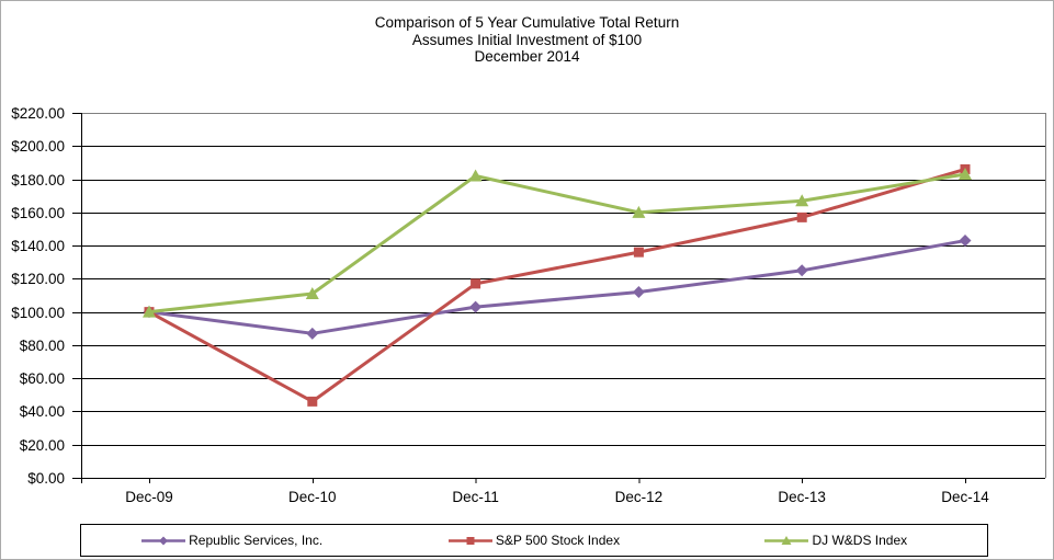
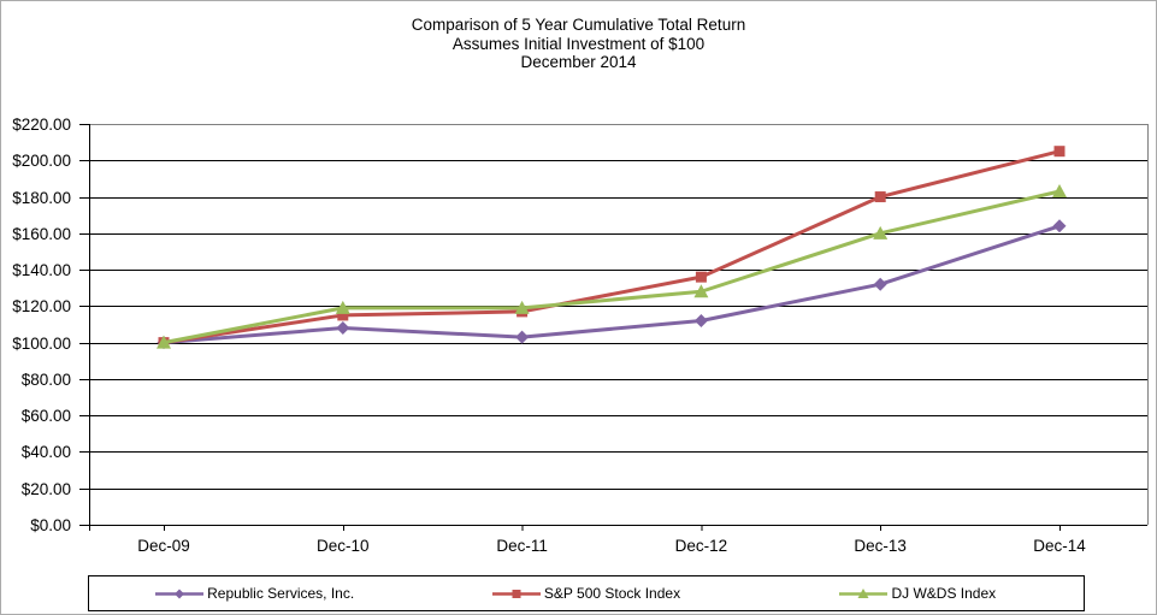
Republic Services, Inc./Dec-10: $87 -> $108
S&P 500 Stock Index/Dec-10: $46 -> $115
DJ W&DS Index/Dec-10: $111 -> $119
DJ W&DS Index/Dec-11: $182 -> $119
DJ W&DS Index/Dec-12: $160 -> $128
Republic Services, Inc./Dec-13: $125 -> $132
S&P 500 Stock Index/Dec-13: $157 -> $180
DJ W&DS Index/Dec-13: $167 -> $160
Republic Services, Inc./Dec-14: $143 -> $164
S&P 500 Stock Index/Dec-14: $186 -> $205
